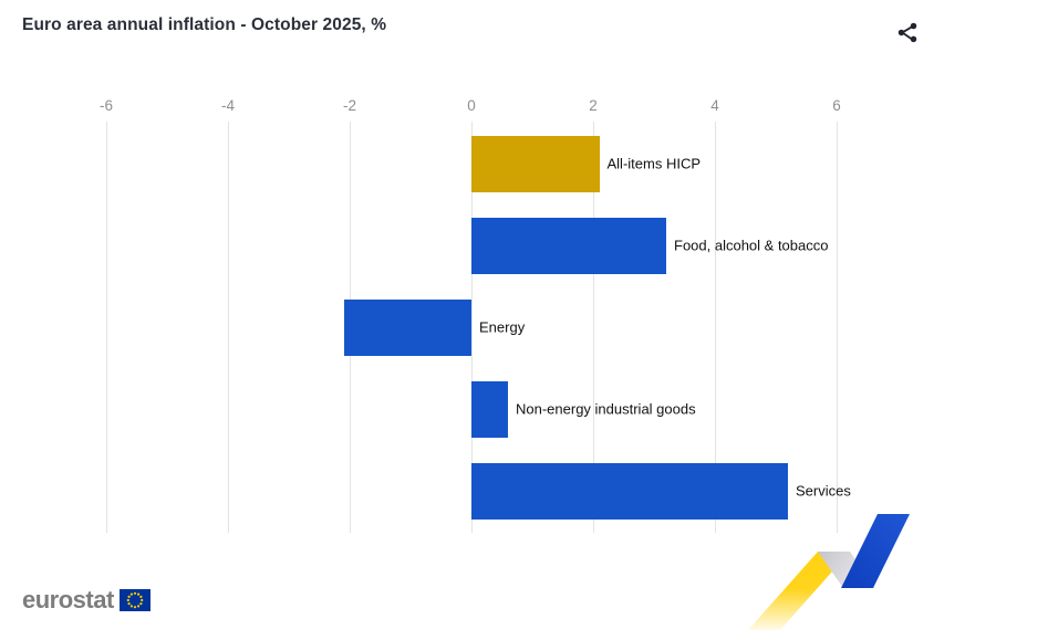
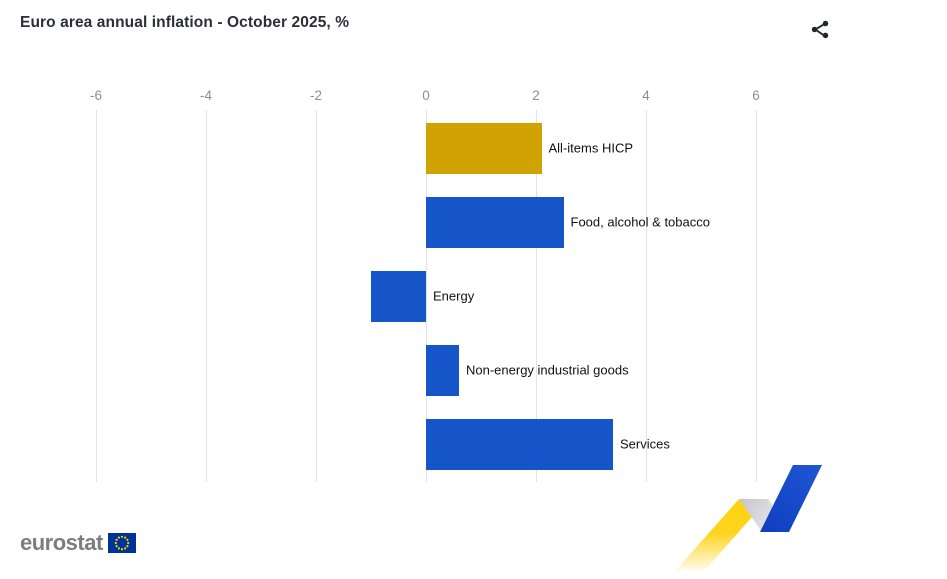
Food, alcohol & tobacco: 3.2 -> 2.5
Energy: -2.1 -> -1.0
Services: 5.2 -> 3.4
